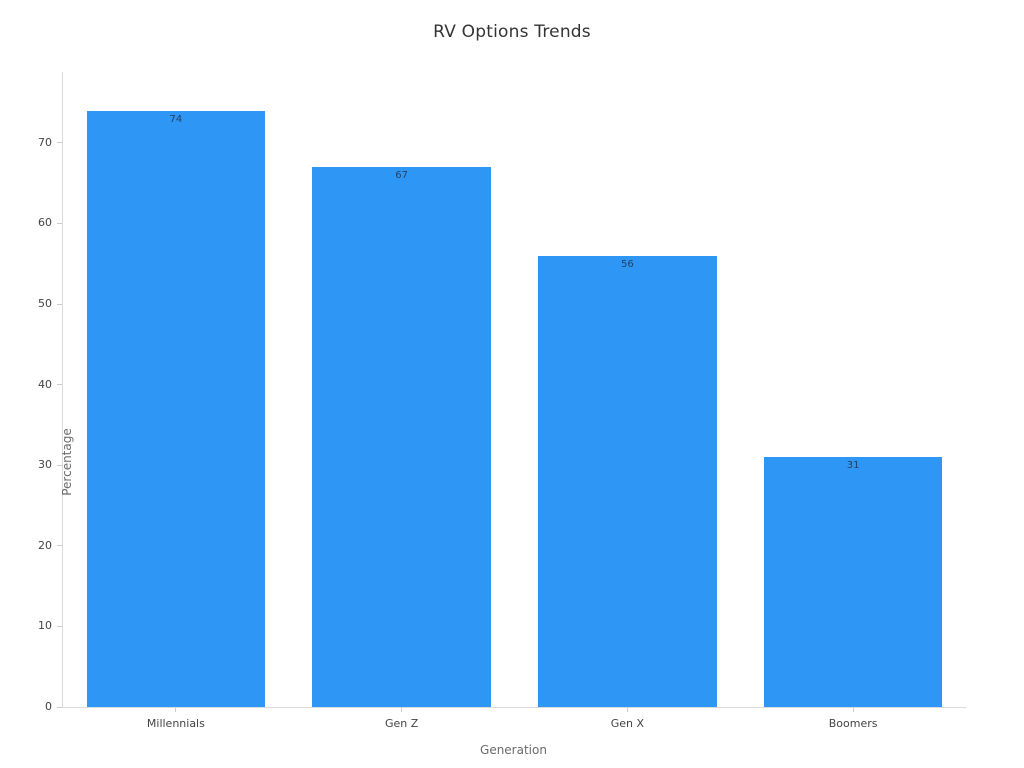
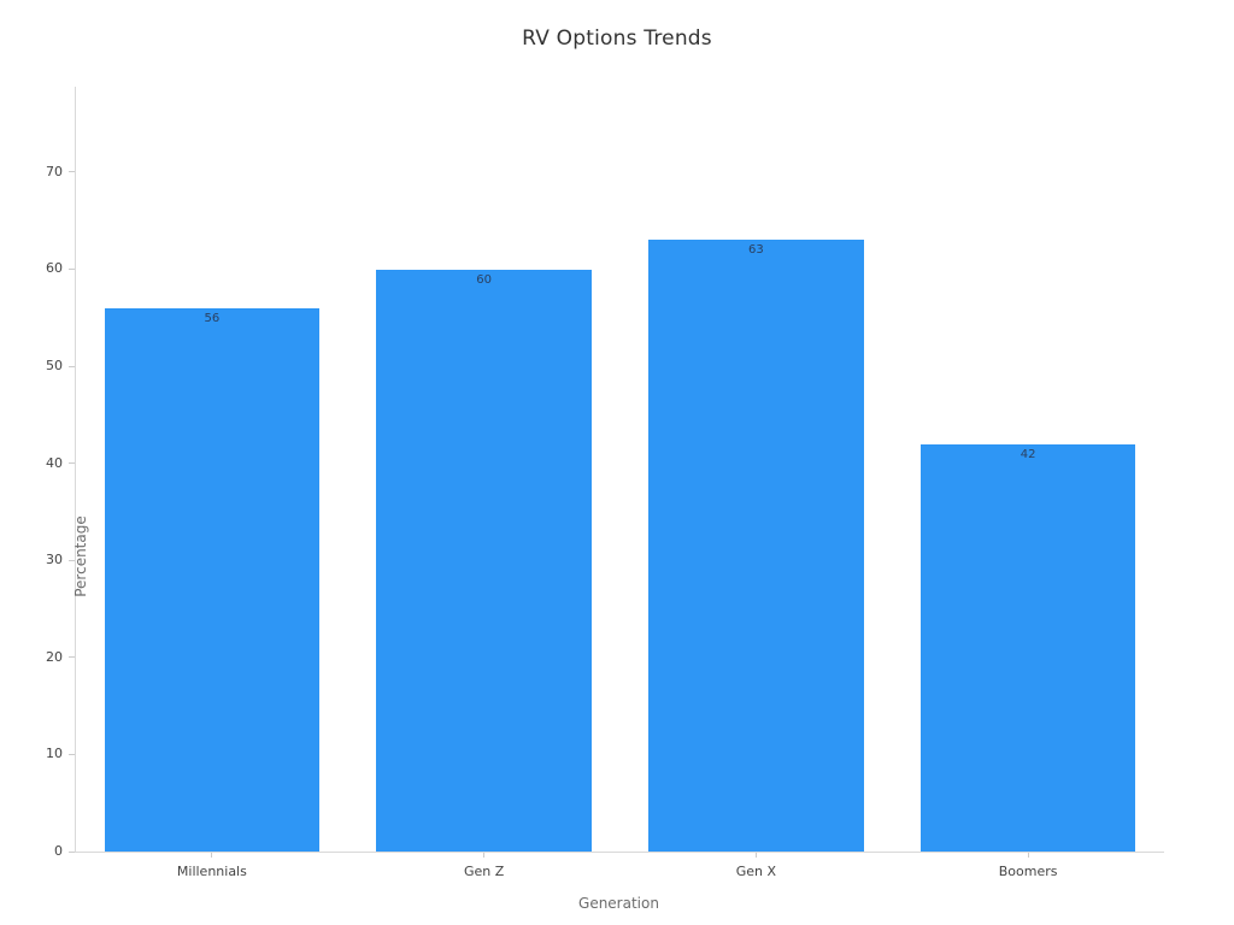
Millennials: 74 -> 56
Gen Z: 67 -> 60
Gen X: 56 -> 63
Boomers: 31 -> 42
